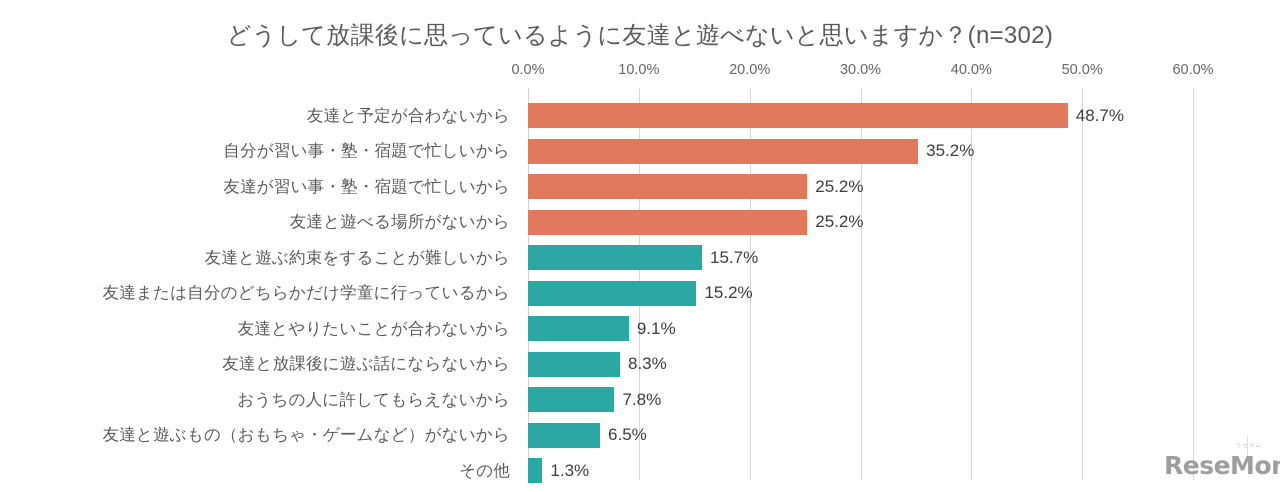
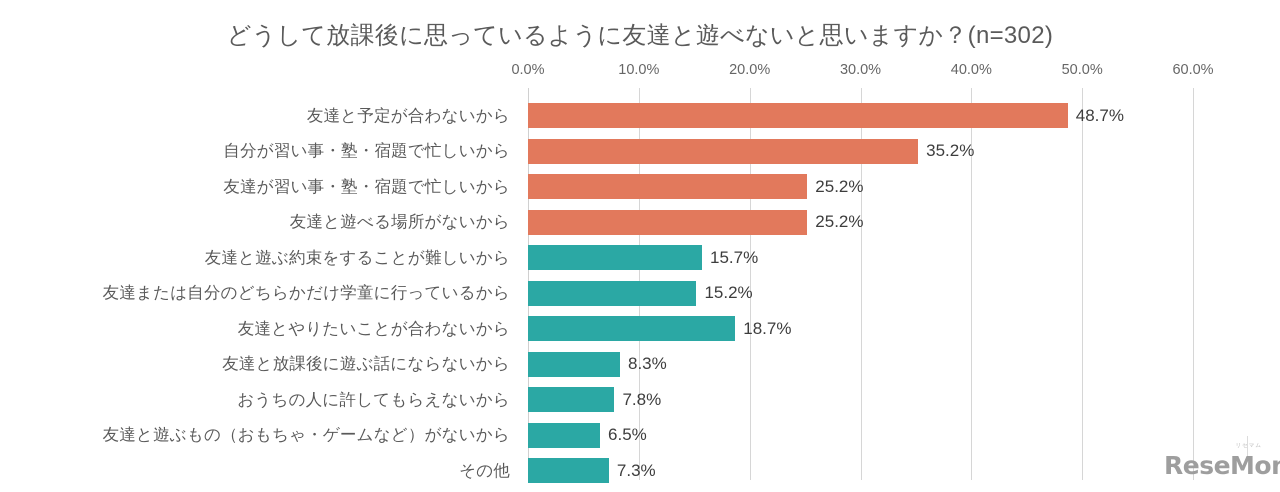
友達とやりたいことが合わないから: 9.1% -> 18.7%
その他: 1.3% -> 7.3%
